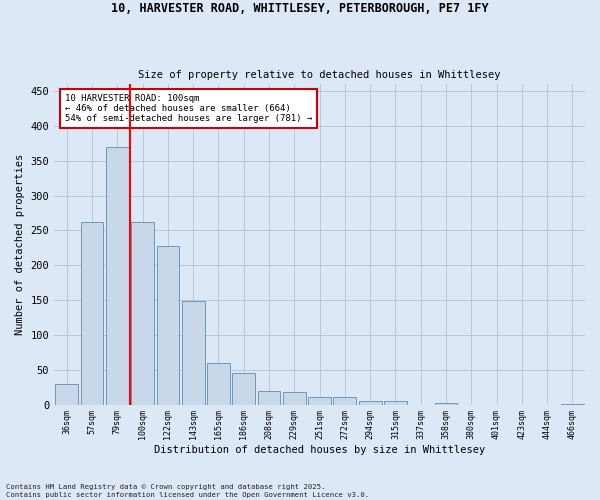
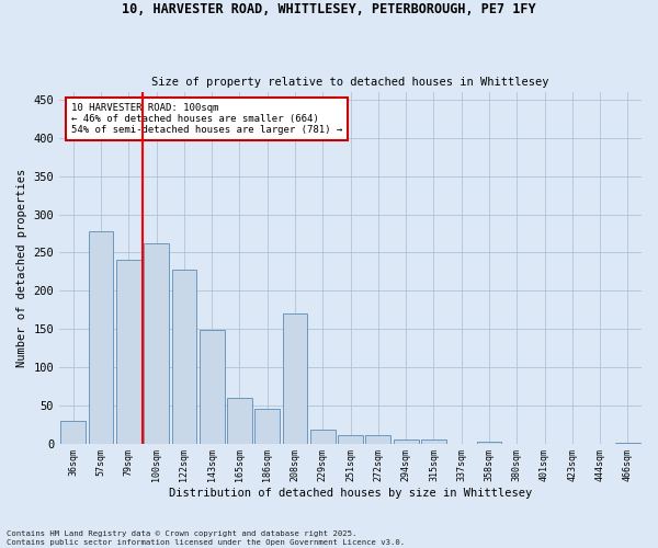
57sqm: 262 -> 278
79sqm: 370 -> 240
208sqm: 20 -> 170
